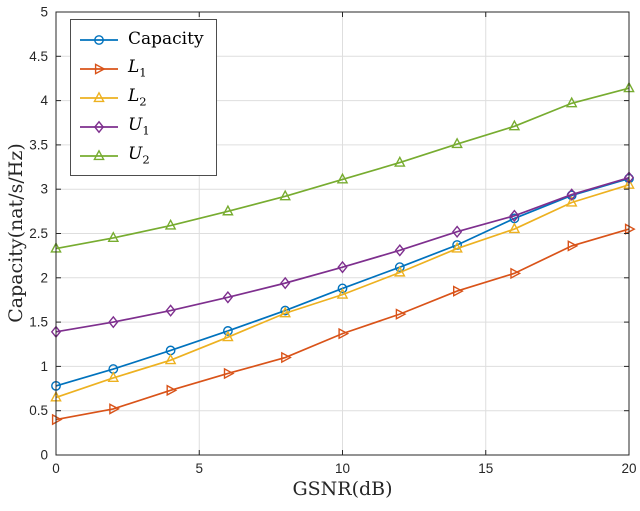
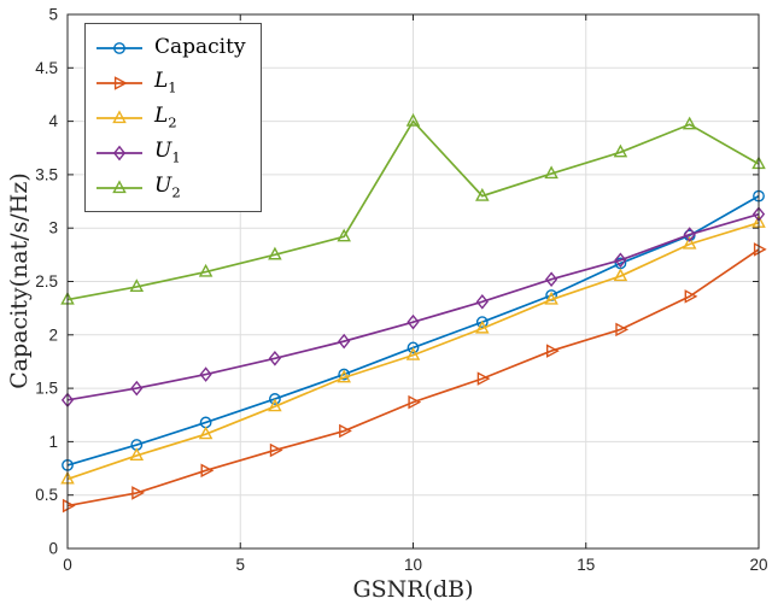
U2/10: 3.1 -> 4.0
Capacity/20: 3.1 -> 3.3
L1/20: 2.5 -> 2.8
U2/20: 4.1 -> 3.6
